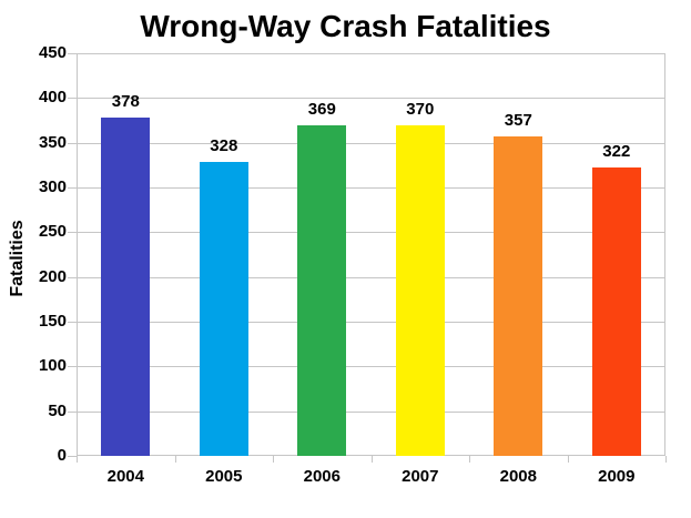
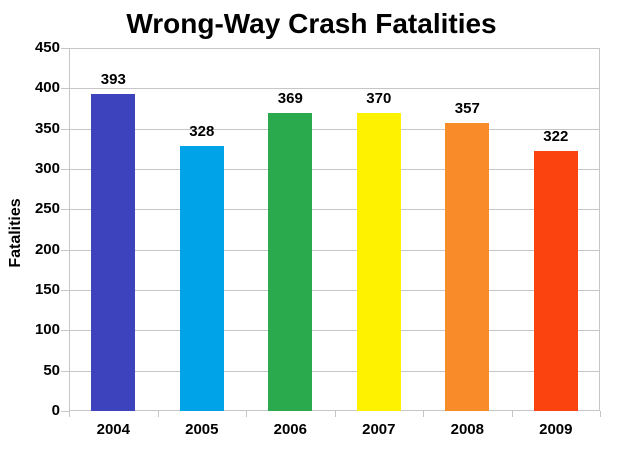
2004: 378 -> 393
